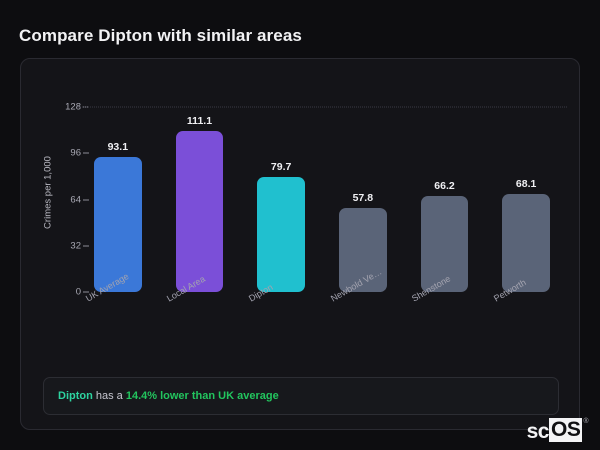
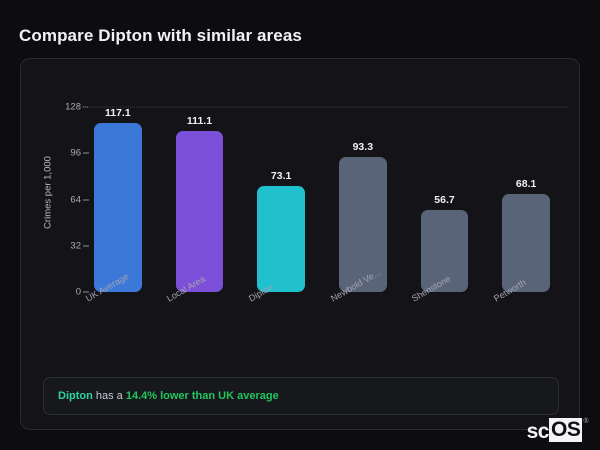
UK Average: 93.1 -> 117.1
Dipton: 79.7 -> 73.1
Newbold Ve…: 57.8 -> 93.3
Shenstone: 66.2 -> 56.7
